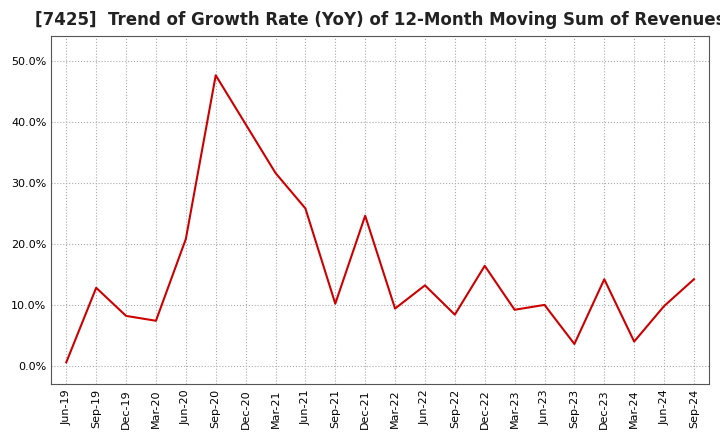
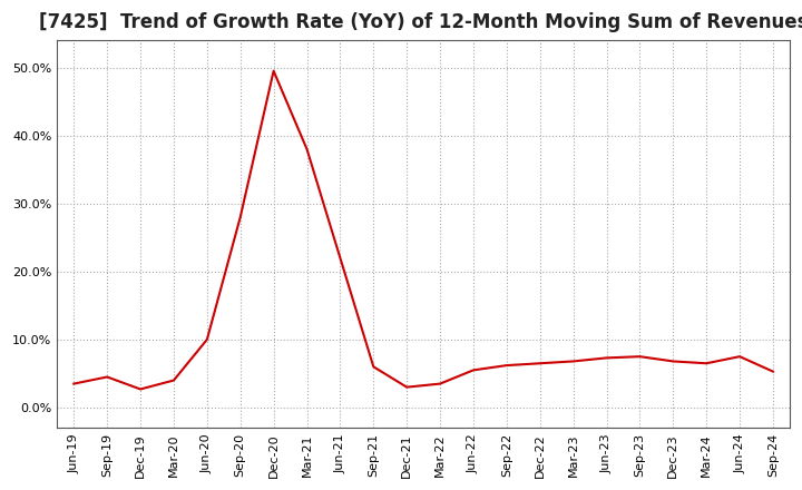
Jun-19: 0.6% -> 3.5%
Sep-19: 12.8% -> 4.5%
Dec-19: 8.2% -> 2.7%
Mar-20: 7.4% -> 4.0%
Jun-20: 20.8% -> 10.0%
Sep-20: 47.6% -> 28.0%
Dec-20: 39.6% -> 49.5%
Mar-21: 31.6% -> 38.0%
Jun-21: 25.8% -> 22.0%
Sep-21: 10.2% -> 6.0%
Dec-21: 24.6% -> 3.0%
Mar-22: 9.4% -> 3.5%
Jun-22: 13.2% -> 5.5%
Sep-22: 8.4% -> 6.2%
Dec-22: 16.4% -> 6.5%
Mar-23: 9.2% -> 6.8%
Jun-23: 10.0% -> 7.3%
Sep-23: 3.6% -> 7.5%
Dec-23: 14.2% -> 6.8%
Mar-24: 4.0% -> 6.5%
Jun-24: 9.8% -> 7.5%
Sep-24: 14.2% -> 5.3%
